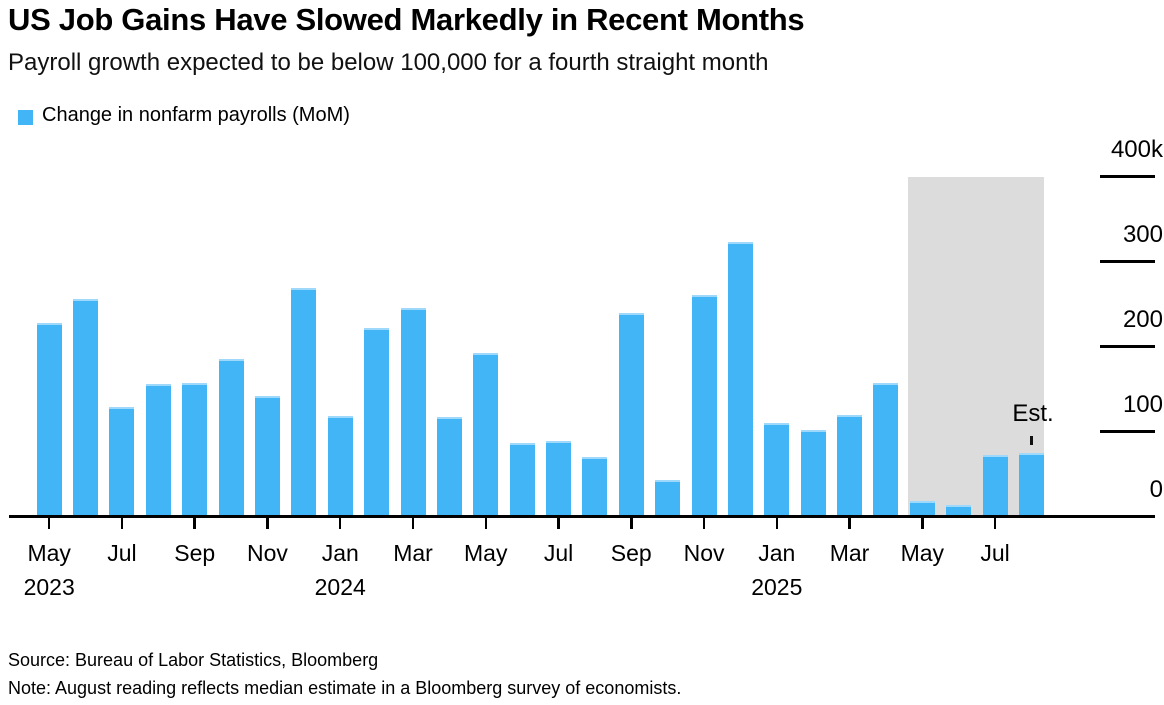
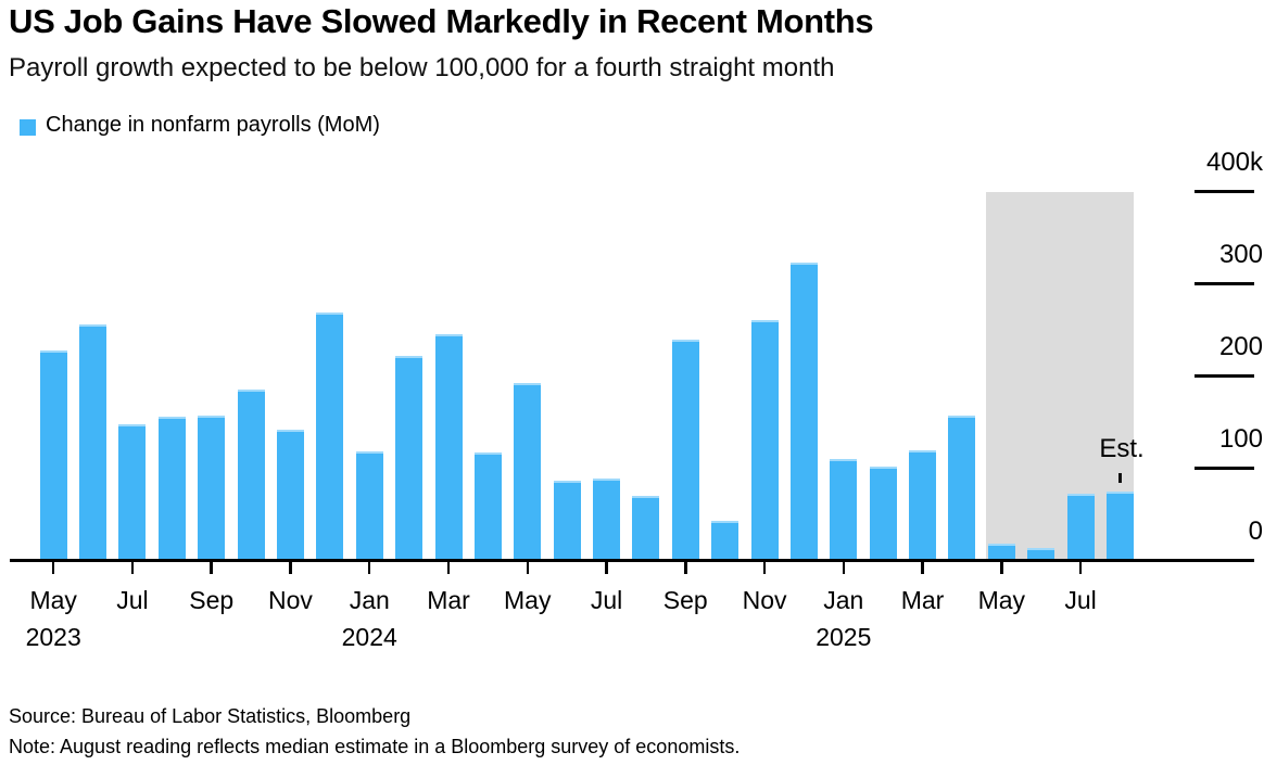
Jul 2023: 130k -> 150k
